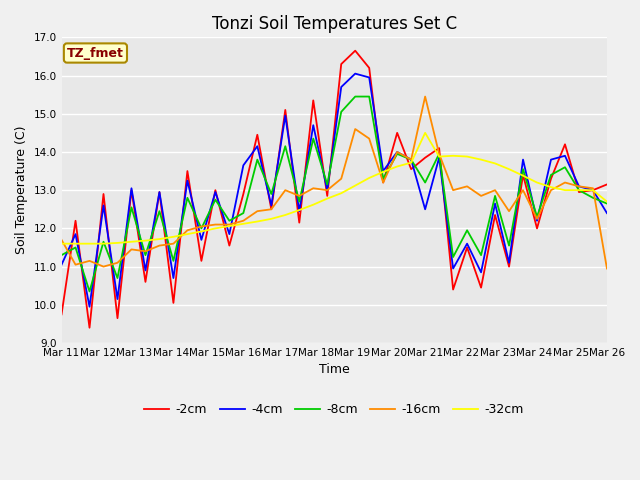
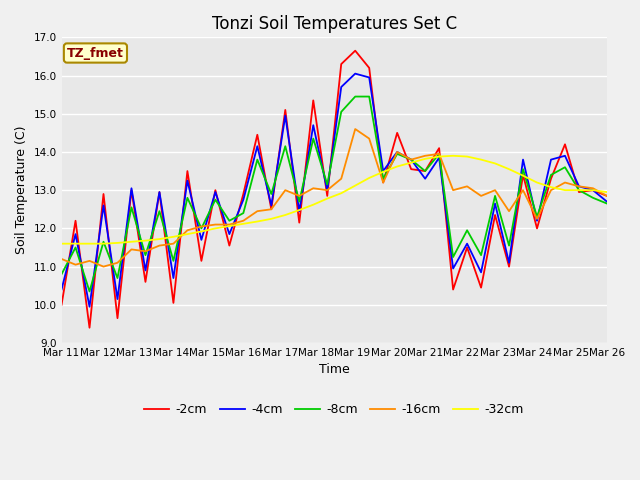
-2cm/Mar 11: 9.75 -> 10.00
-4cm/Mar 11: 11.05 -> 10.40
-8cm/Mar 11: 11.30 -> 10.80
-16cm/Mar 11: 11.70 -> 11.20
-4cm/Mar 16: 13.65 -> 12.75
-2cm/Mar 21: 13.85 -> 13.50
-4cm/Mar 21: 12.50 -> 13.30
-8cm/Mar 21: 13.20 -> 13.50
-16cm/Mar 21: 15.45 -> 13.90
-32cm/Mar 21: 14.50 -> 13.82
-2cm/Mar 26: 13.15 -> 12.85
-4cm/Mar 26: 12.40 -> 12.70
-16cm/Mar 26: 10.95 -> 12.85
-32cm/Mar 26: 12.70 -> 12.95
